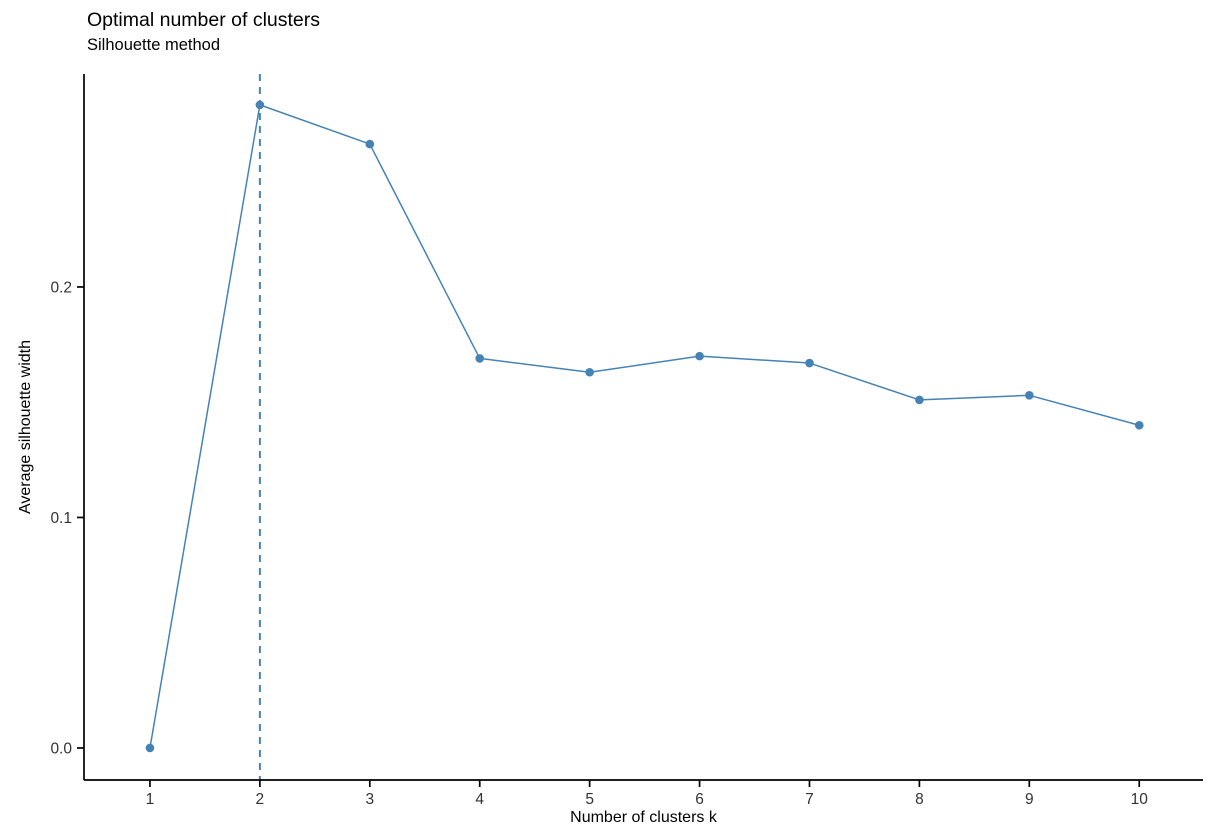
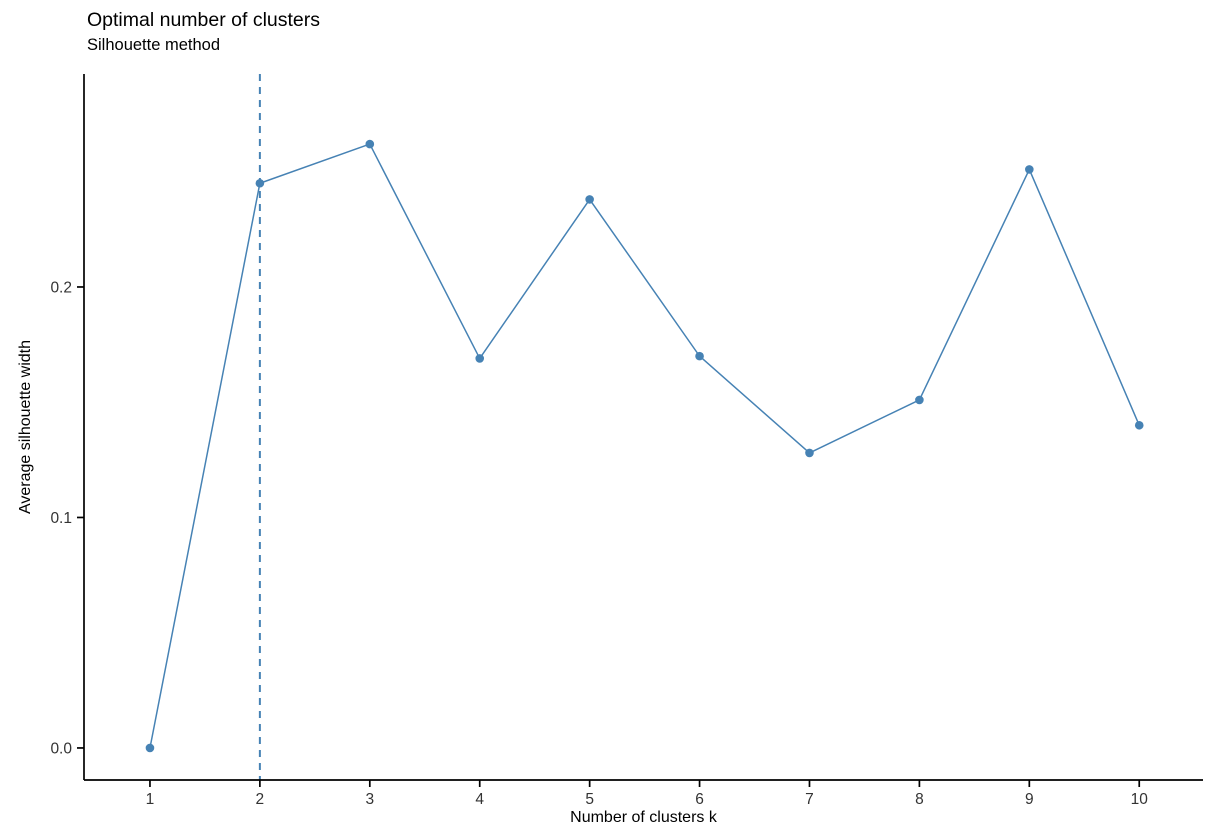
2: 0.279 -> 0.245
5: 0.163 -> 0.238
7: 0.167 -> 0.128
9: 0.153 -> 0.251
